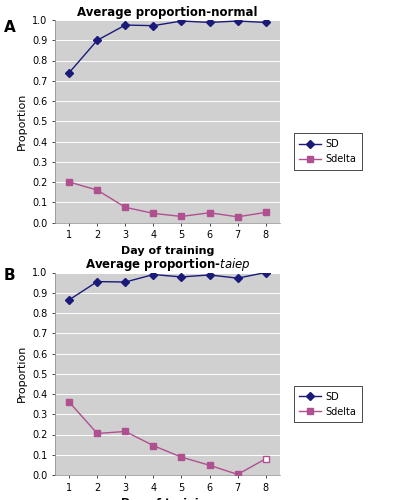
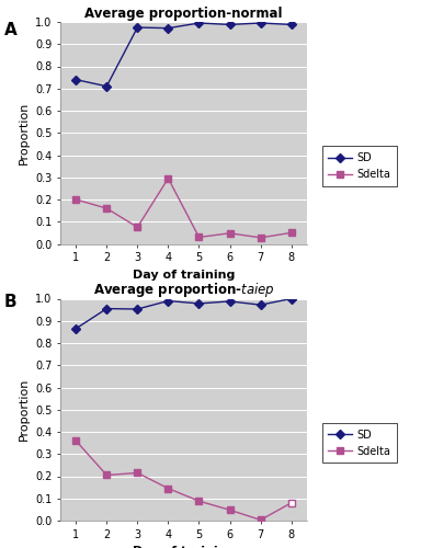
Average proportion-normal/SD/2: 0.900 -> 0.710
Average proportion-normal/Sdelta/4: 0.045 -> 0.295
